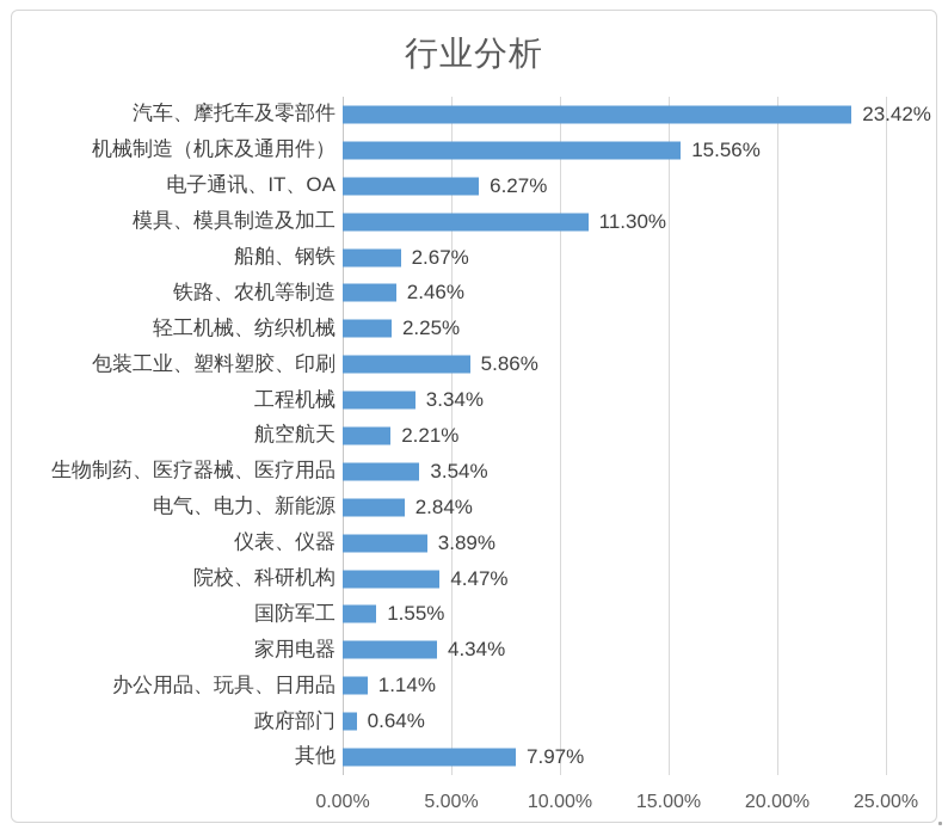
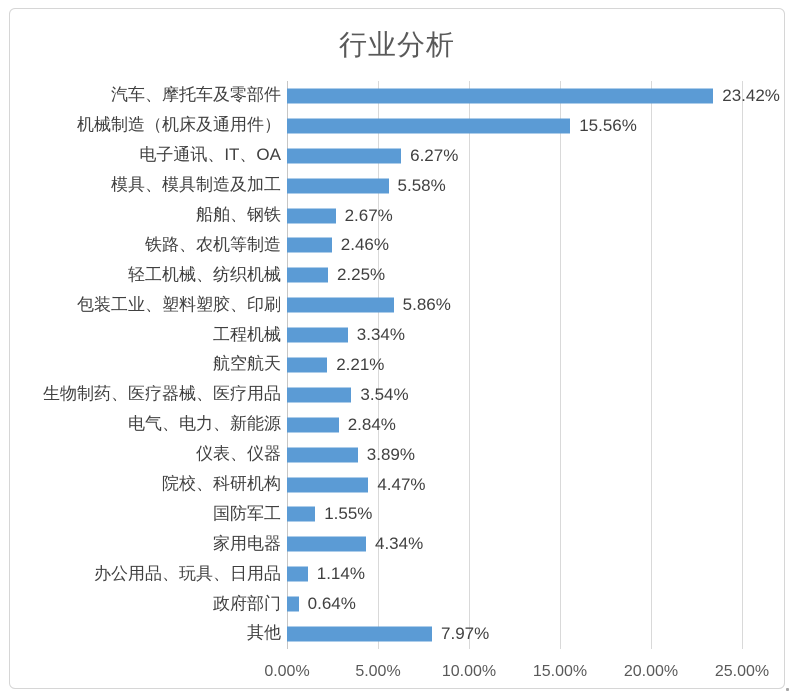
模具、模具制造及加工: 11.30% -> 5.58%
